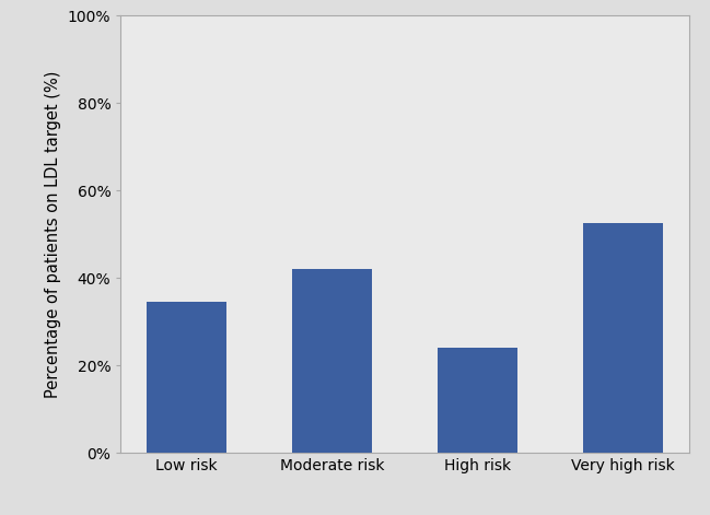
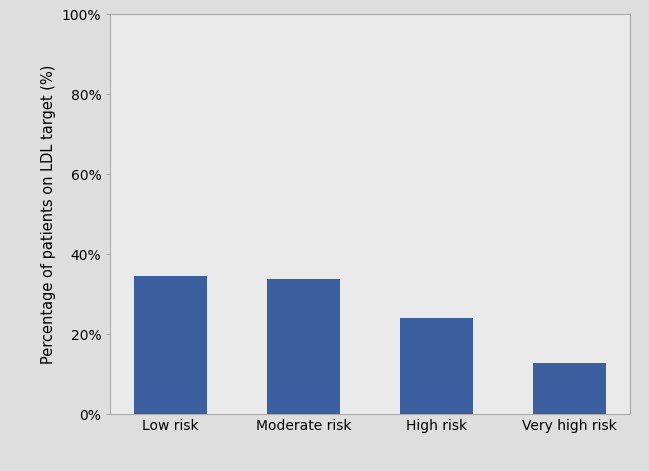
Moderate risk: 42.0% -> 33.8%
Very high risk: 52.5% -> 12.8%
